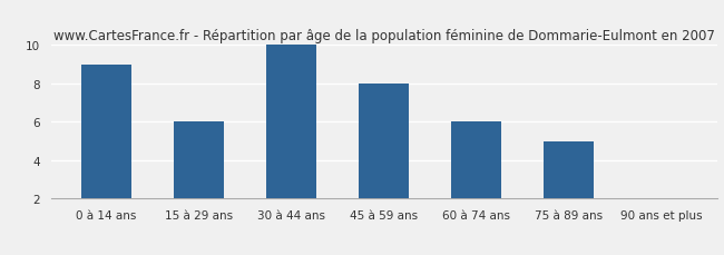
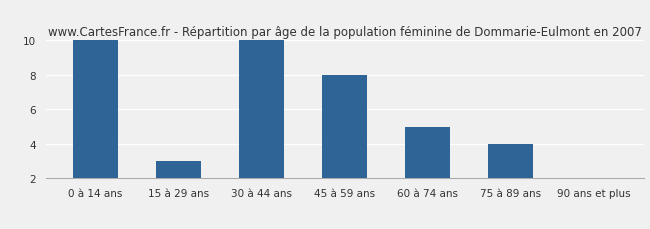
0 à 14 ans: 9 -> 10
15 à 29 ans: 6 -> 3
60 à 74 ans: 6 -> 5
75 à 89 ans: 5 -> 4
